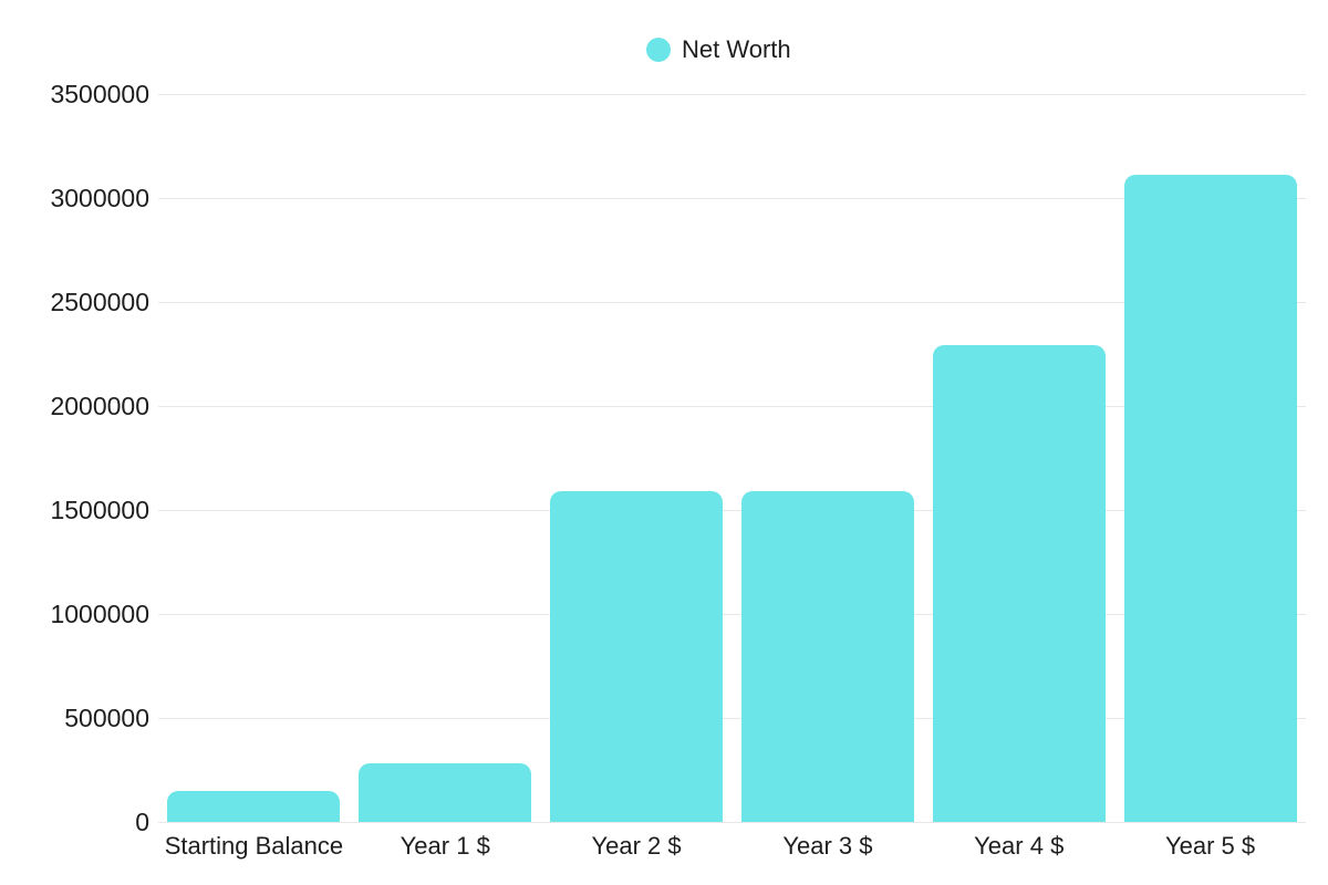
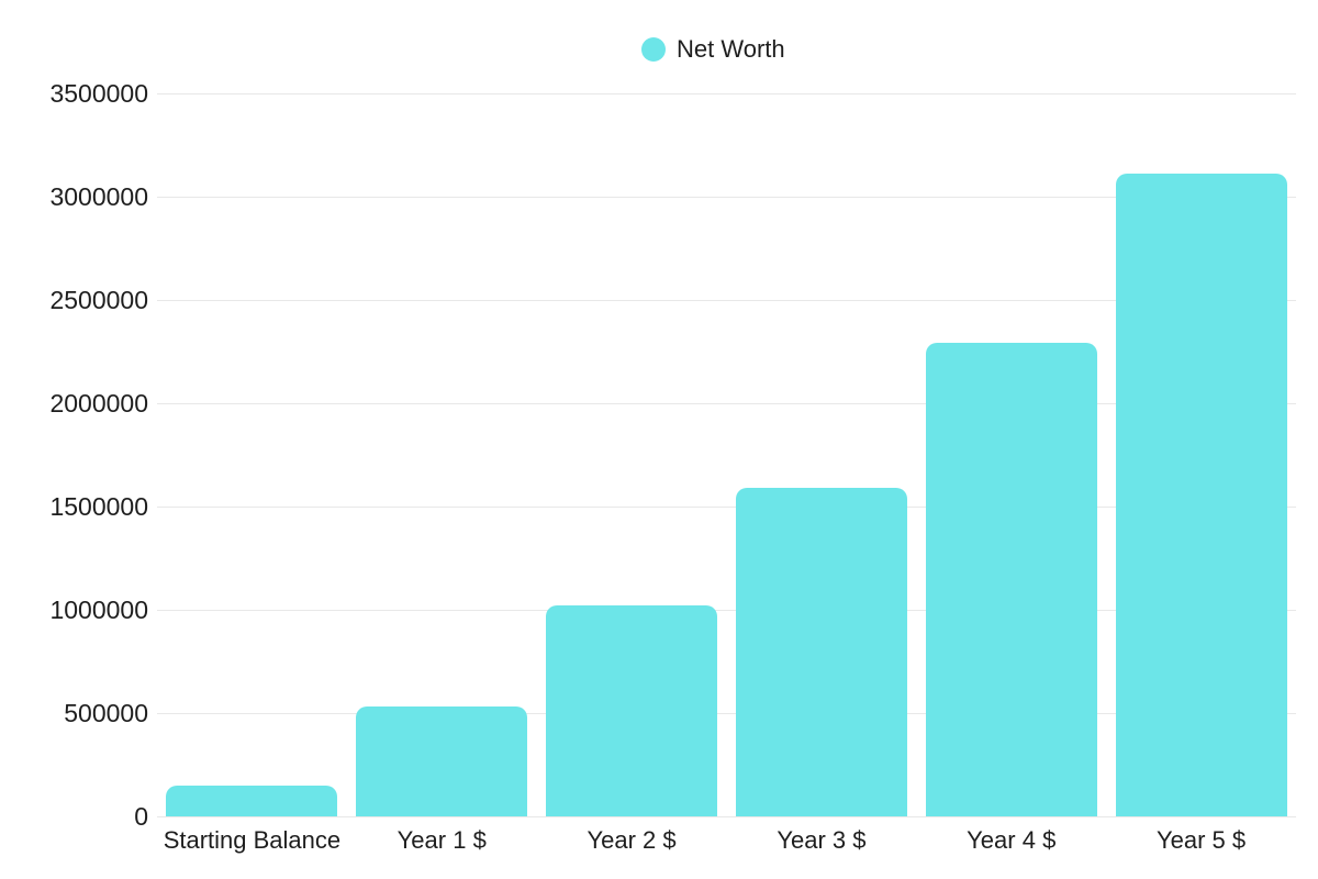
Year 1 $: 280000 -> 530000
Year 2 $: 1590000 -> 1020000
